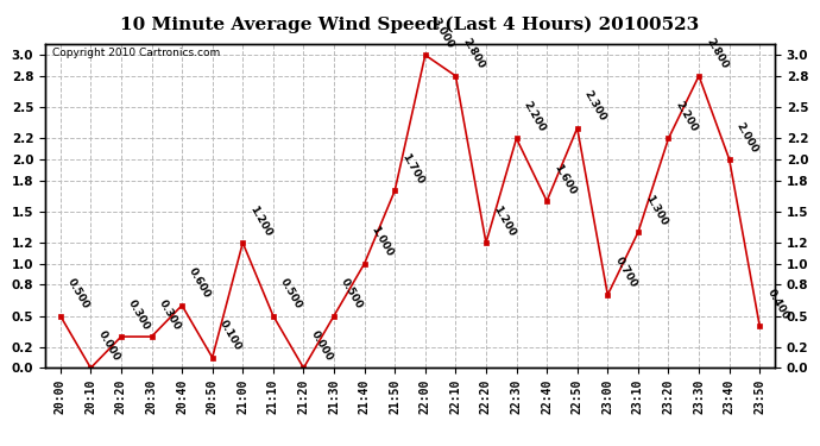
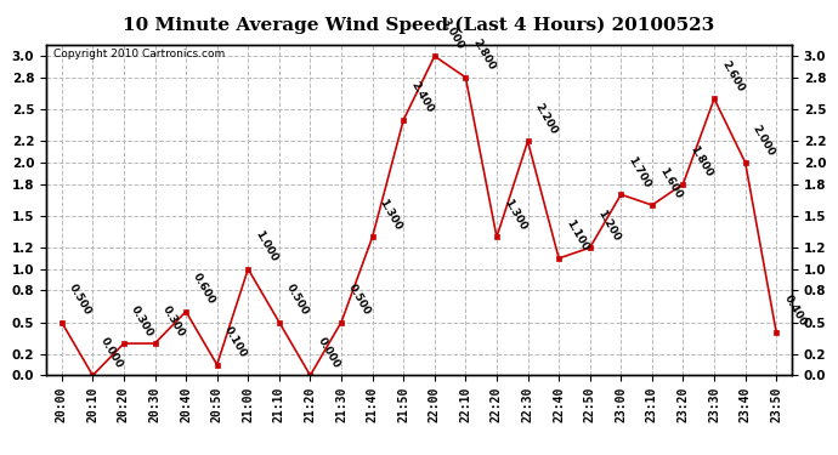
21:00: 1.200 -> 1.000
21:40: 1.000 -> 1.300
21:50: 1.700 -> 2.400
22:20: 1.200 -> 1.300
22:40: 1.600 -> 1.100
22:50: 2.300 -> 1.200
23:00: 0.700 -> 1.700
23:10: 1.300 -> 1.600
23:20: 2.200 -> 1.800
23:30: 2.800 -> 2.600
